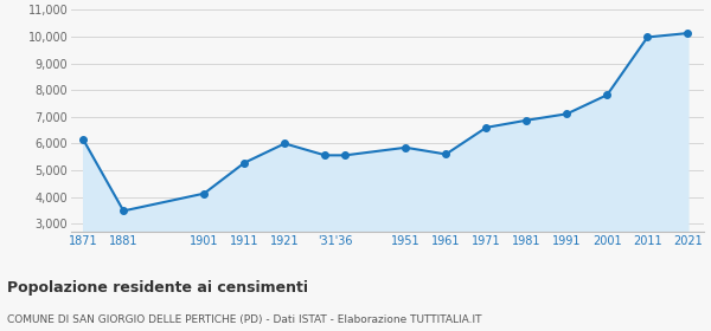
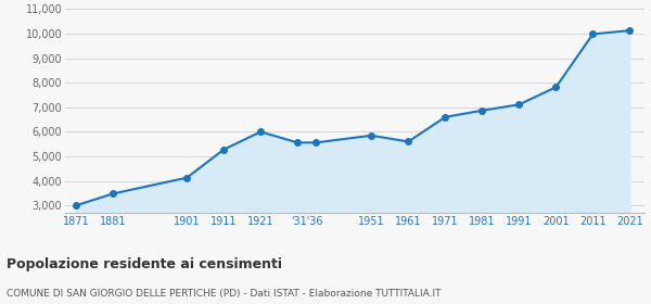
1871: 6,150 -> 3,000
